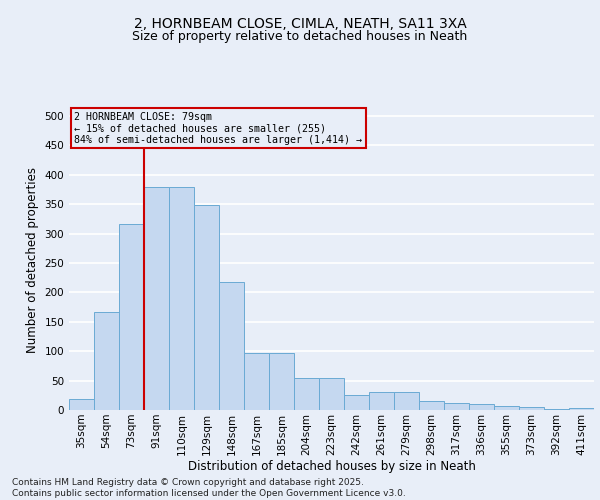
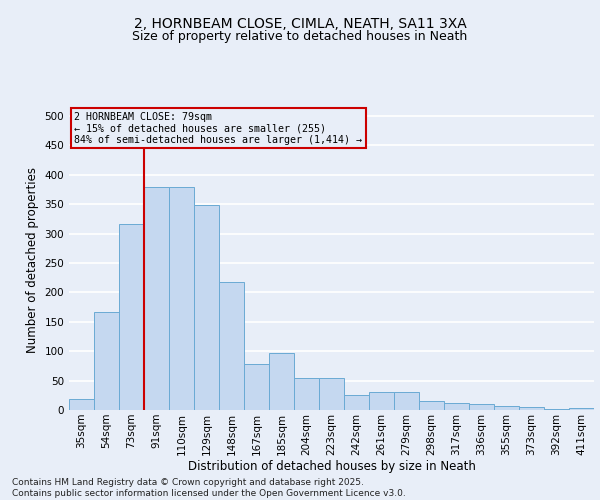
167sqm: 97 -> 78
